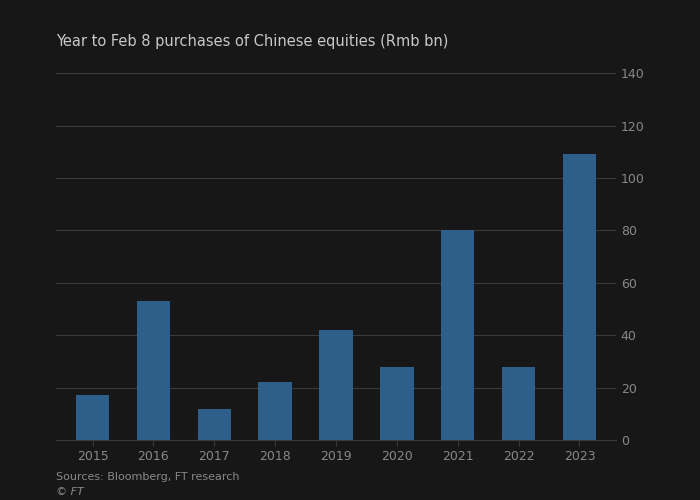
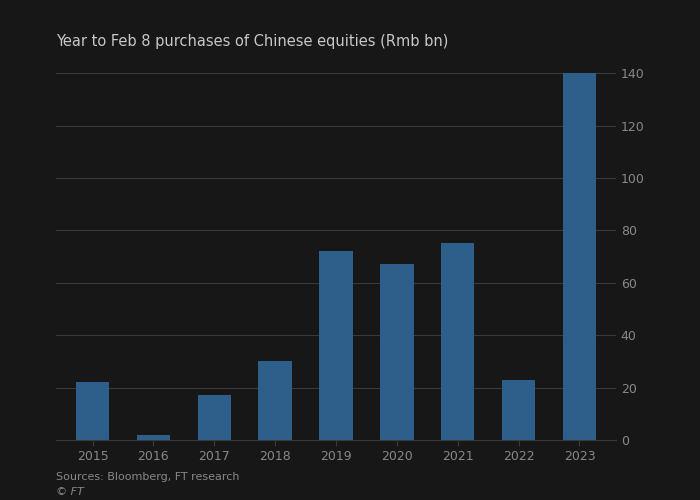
2015: 17 -> 22
2016: 53 -> 2
2017: 12 -> 17
2018: 22 -> 30
2019: 42 -> 72
2020: 28 -> 67
2021: 80 -> 75
2022: 28 -> 23
2023: 109 -> 140
